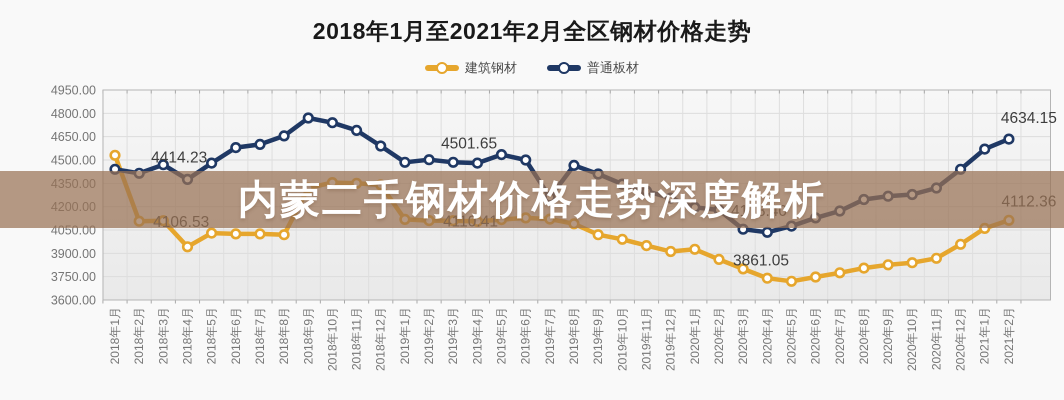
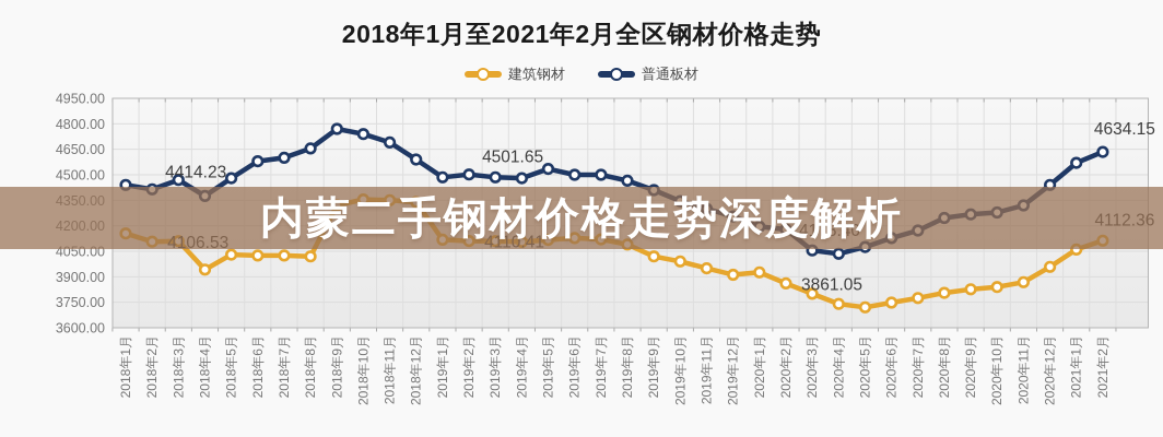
建筑钢材/2018年1月: 4530 -> 4160
普通板材/2019年7月: 4260 -> 4500
